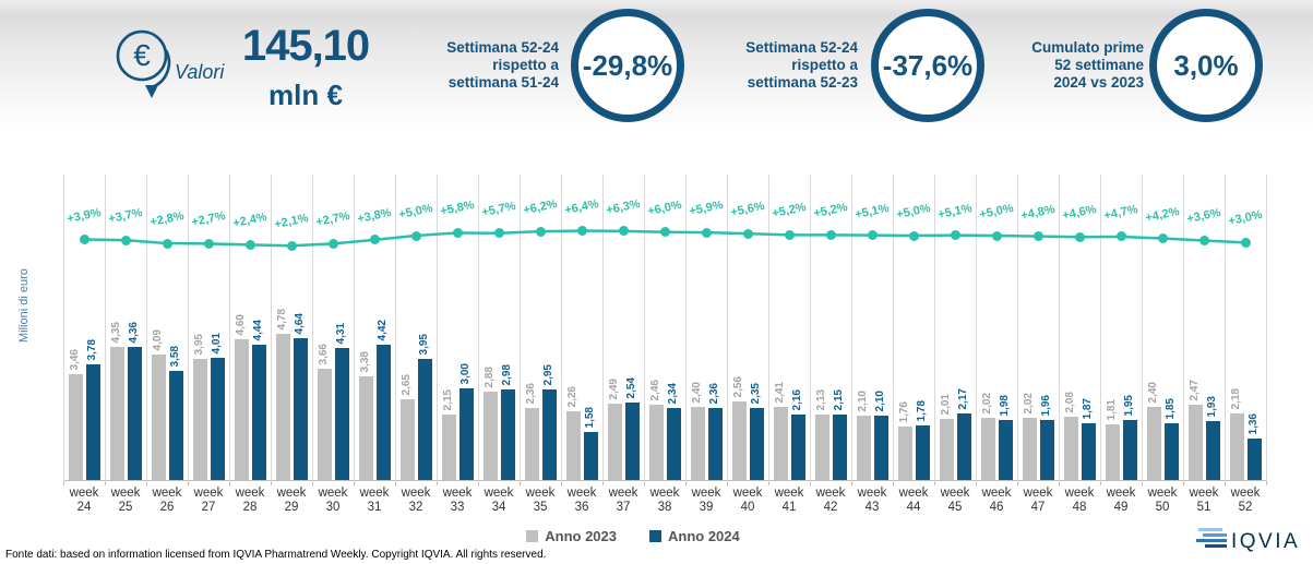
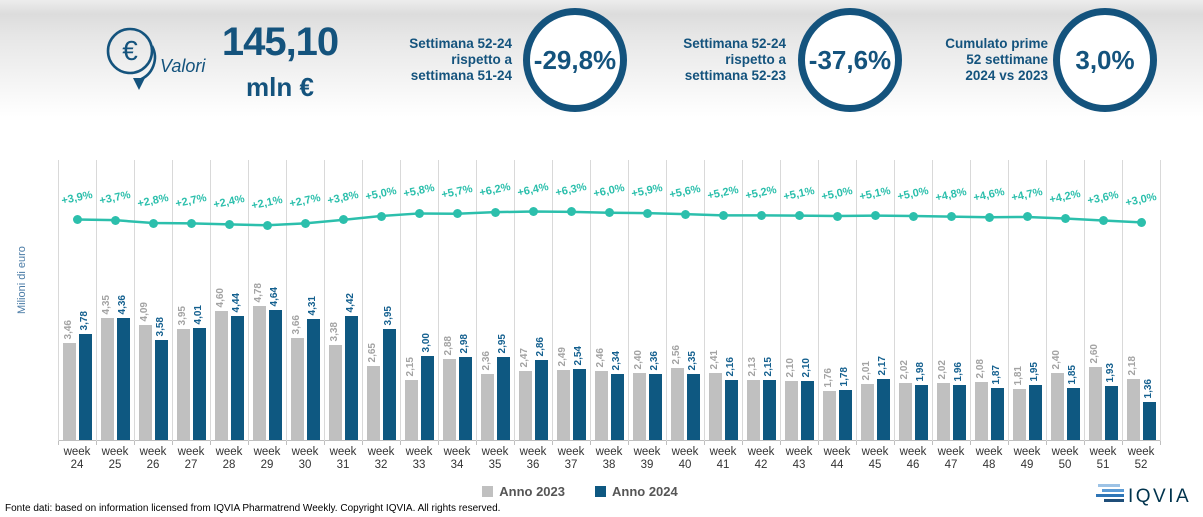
Anno 2023/36: 2,26 -> 2,47
Anno 2024/36: 1,58 -> 2,86
Anno 2023/51: 2,47 -> 2,60
